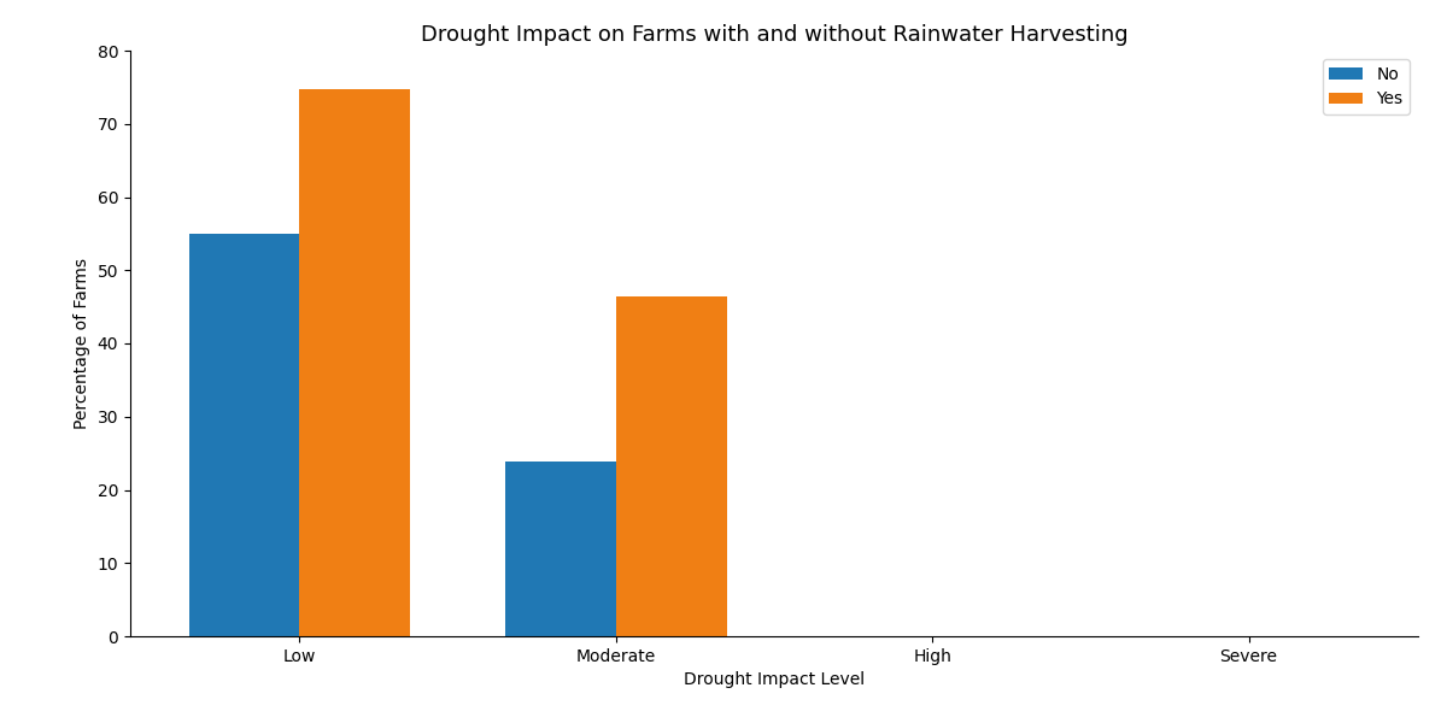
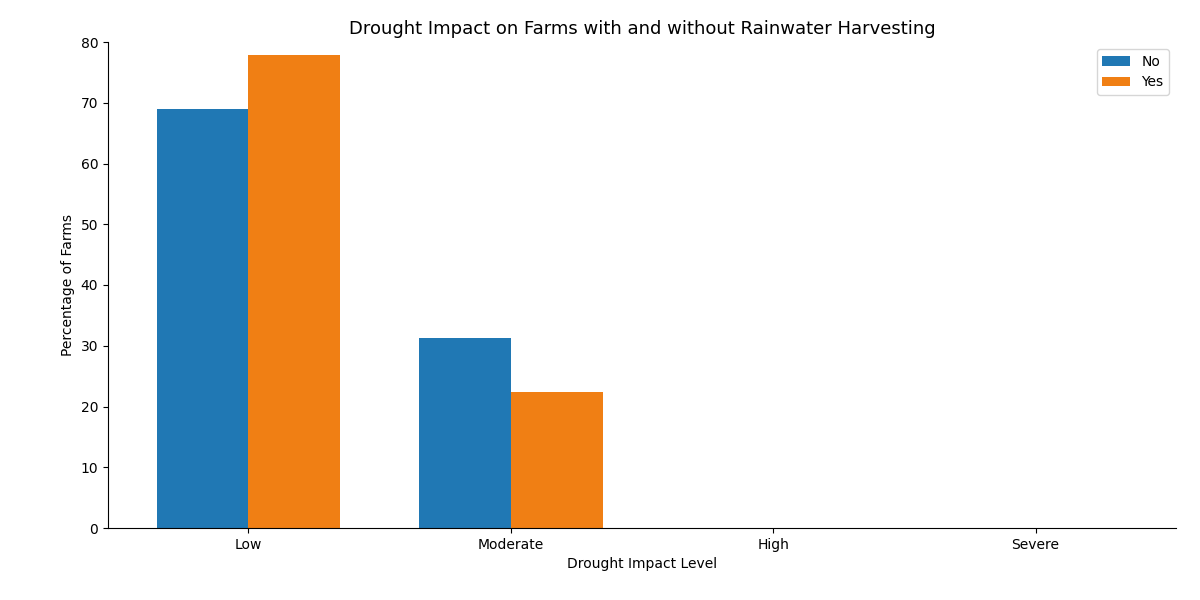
No/Low: 55.0 -> 69.0
Yes/Low: 74.8 -> 77.8
No/Moderate: 23.8 -> 31.2
Yes/Moderate: 46.4 -> 22.4
